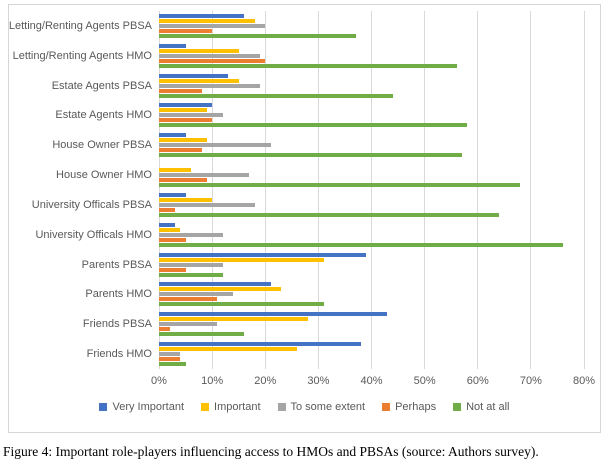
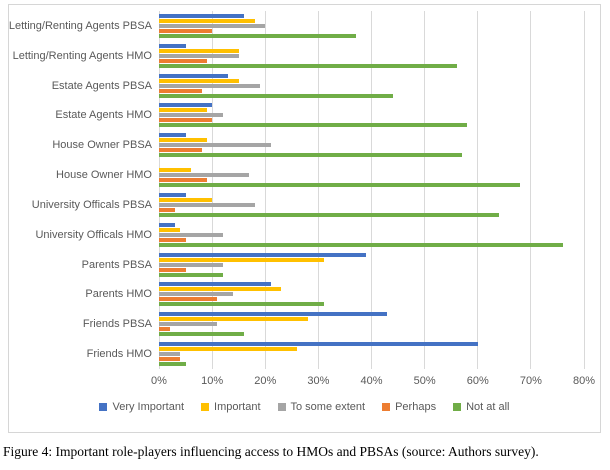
To some extent/Letting/Renting Agents HMO: 19% -> 15%
Perhaps/Letting/Renting Agents HMO: 20% -> 9%
Very Important/Friends HMO: 38% -> 60%
